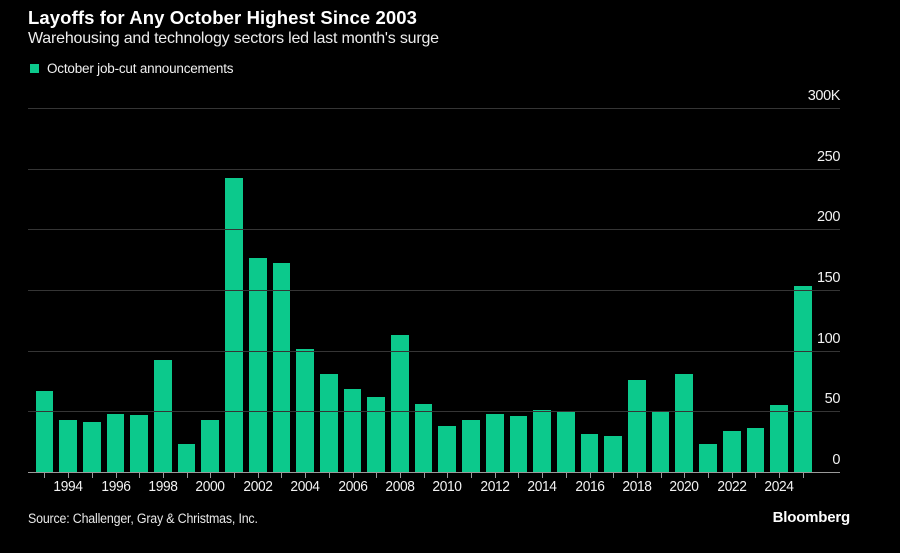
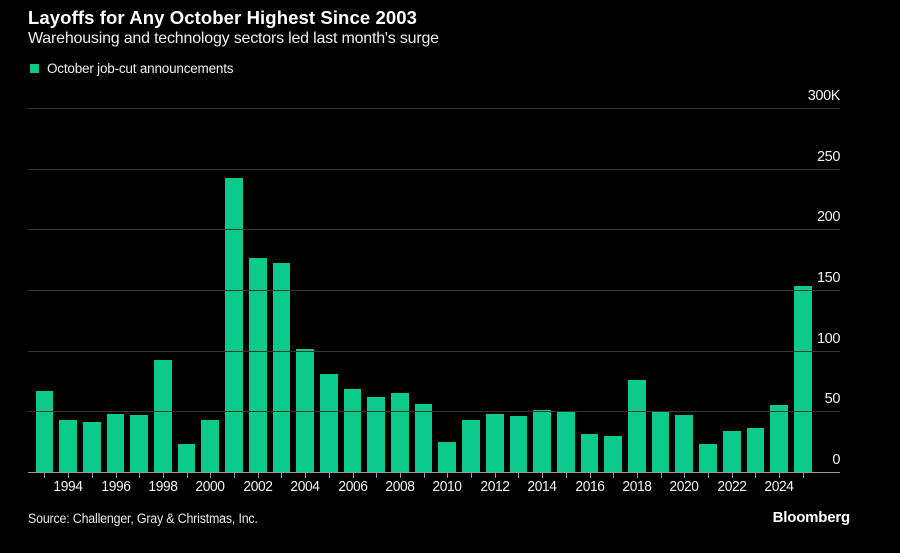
2008: 113K -> 65K
2010: 38K -> 25K
2020: 81K -> 47K
